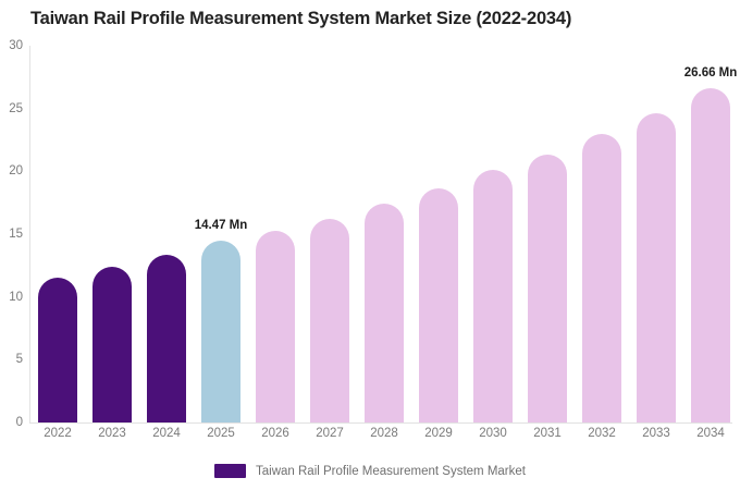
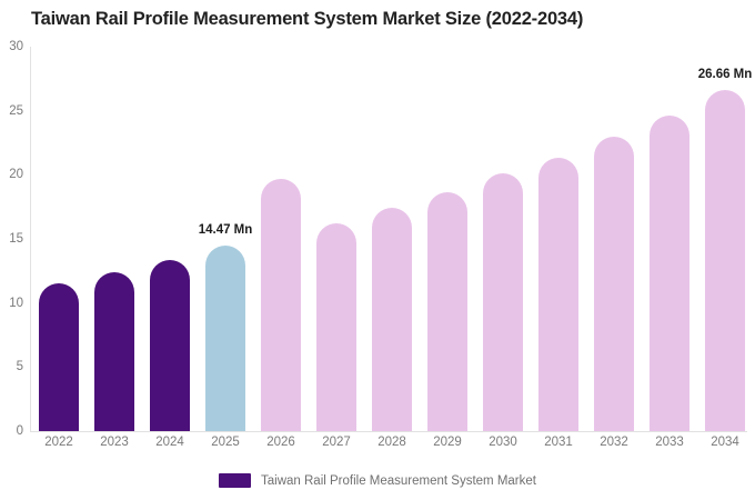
2026: 15.2 -> 19.7
